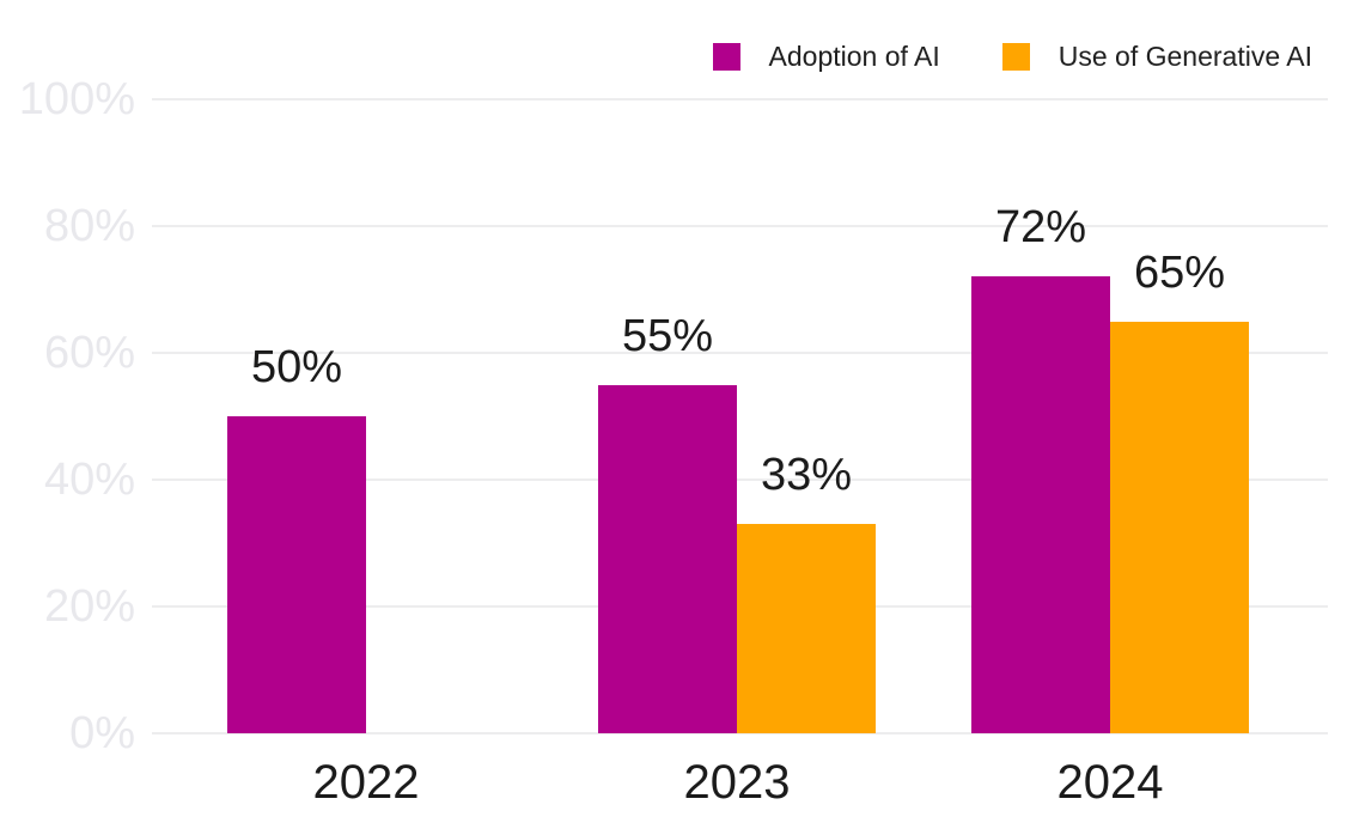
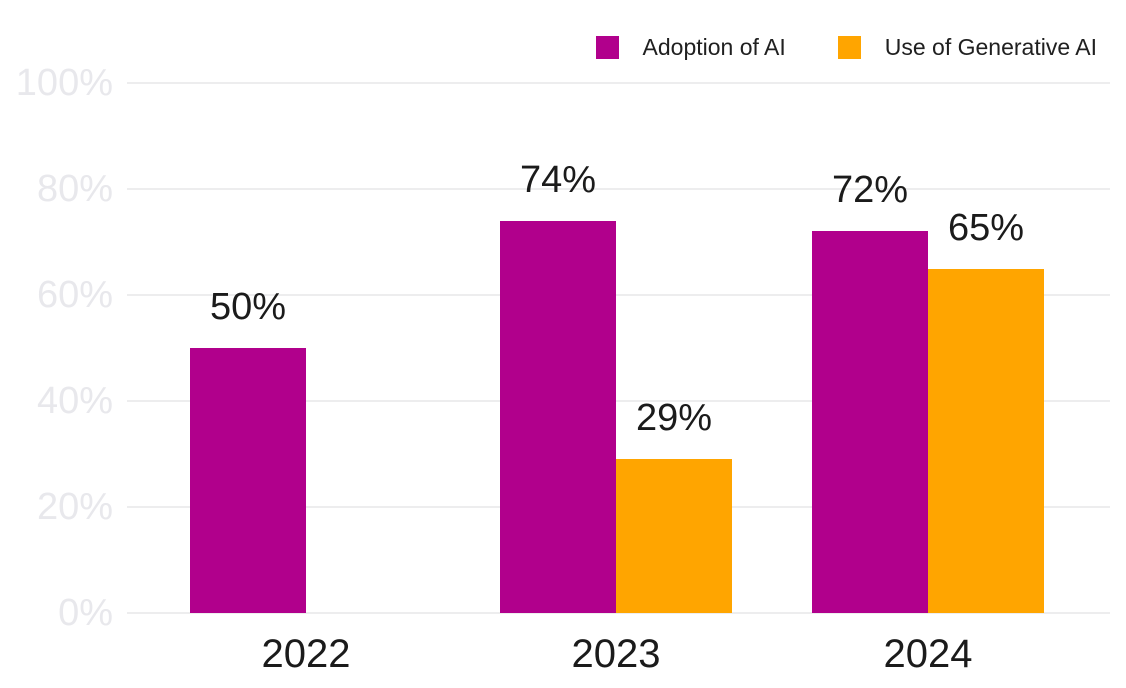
Adoption of AI/2023: 55% -> 74%
Use of Generative AI/2023: 33% -> 29%
